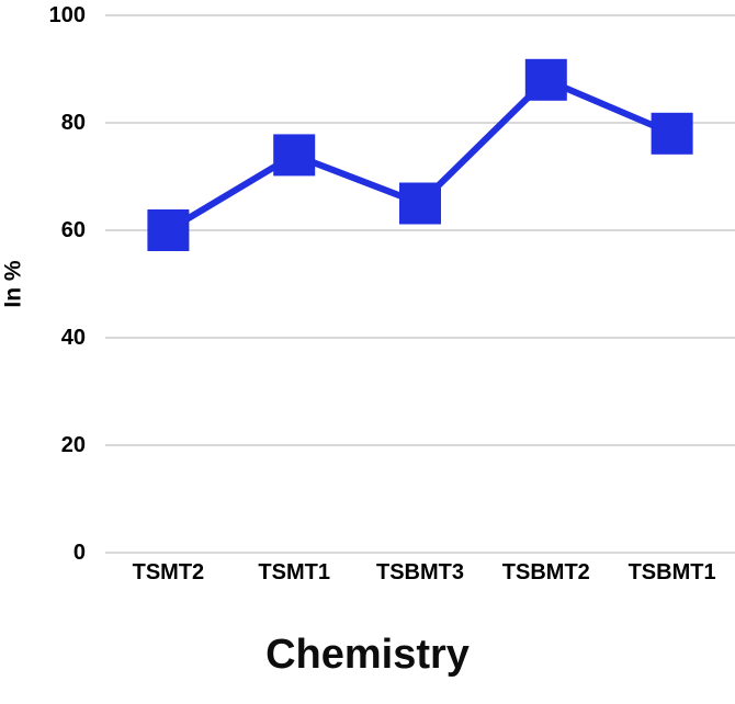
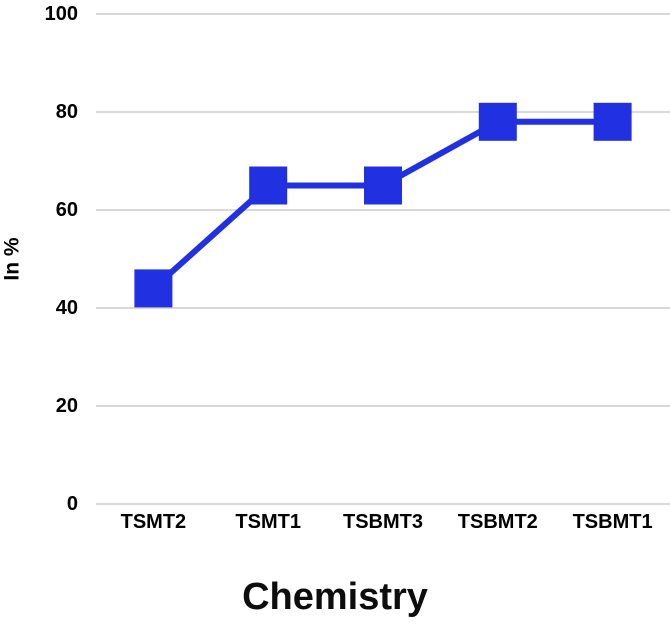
TSMT2: 60 -> 44
TSMT1: 74 -> 65
TSBMT2: 88 -> 78
